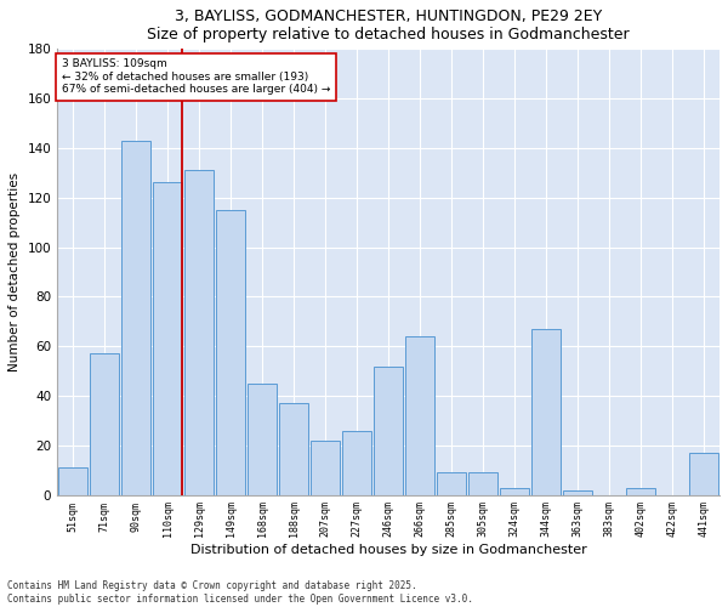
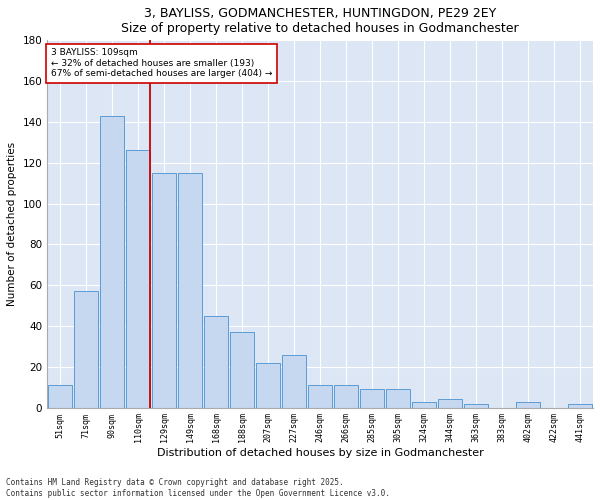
129sqm: 131 -> 115
246sqm: 52 -> 11
266sqm: 64 -> 11
344sqm: 67 -> 4
441sqm: 17 -> 2
